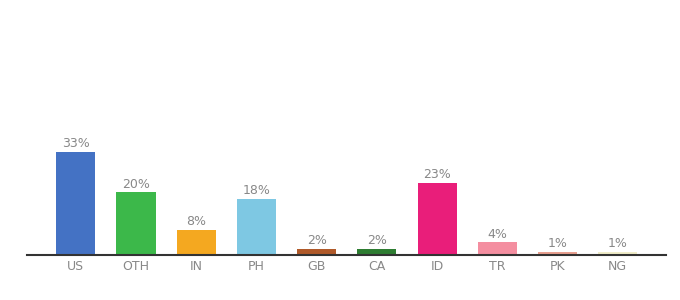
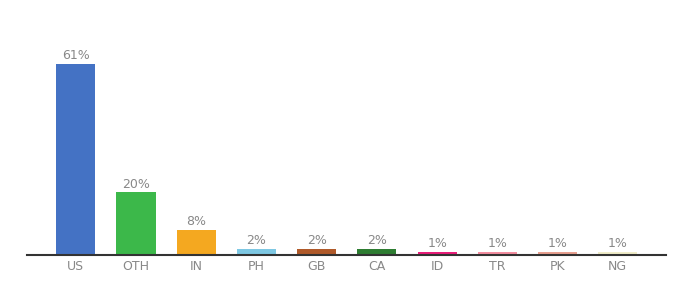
US: 33% -> 61%
PH: 18% -> 2%
ID: 23% -> 1%
TR: 4% -> 1%
